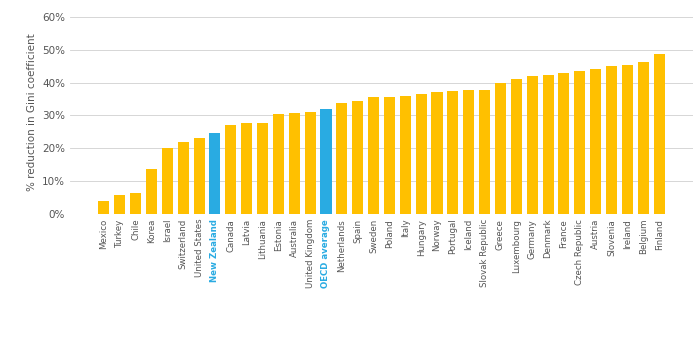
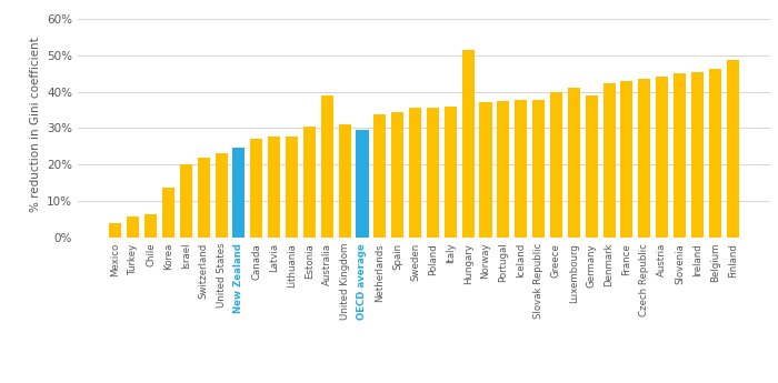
Australia: 30.8% -> 39.0%
OECD average: 32.0% -> 29.5%
Hungary: 36.5% -> 51.5%
Germany: 42.0% -> 39.0%
